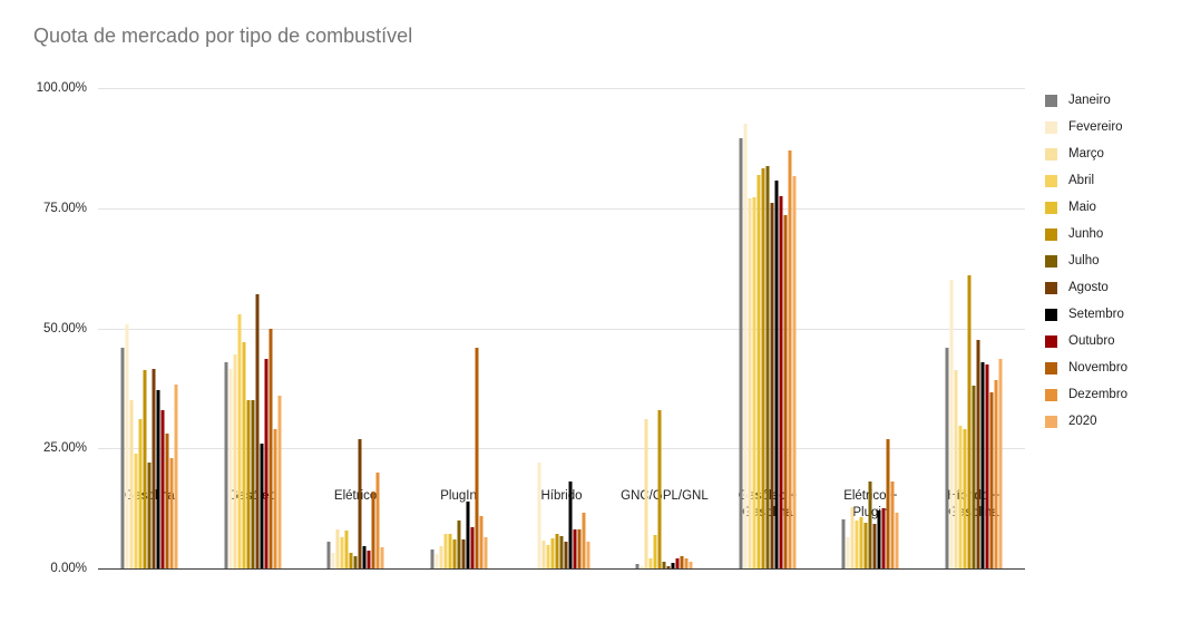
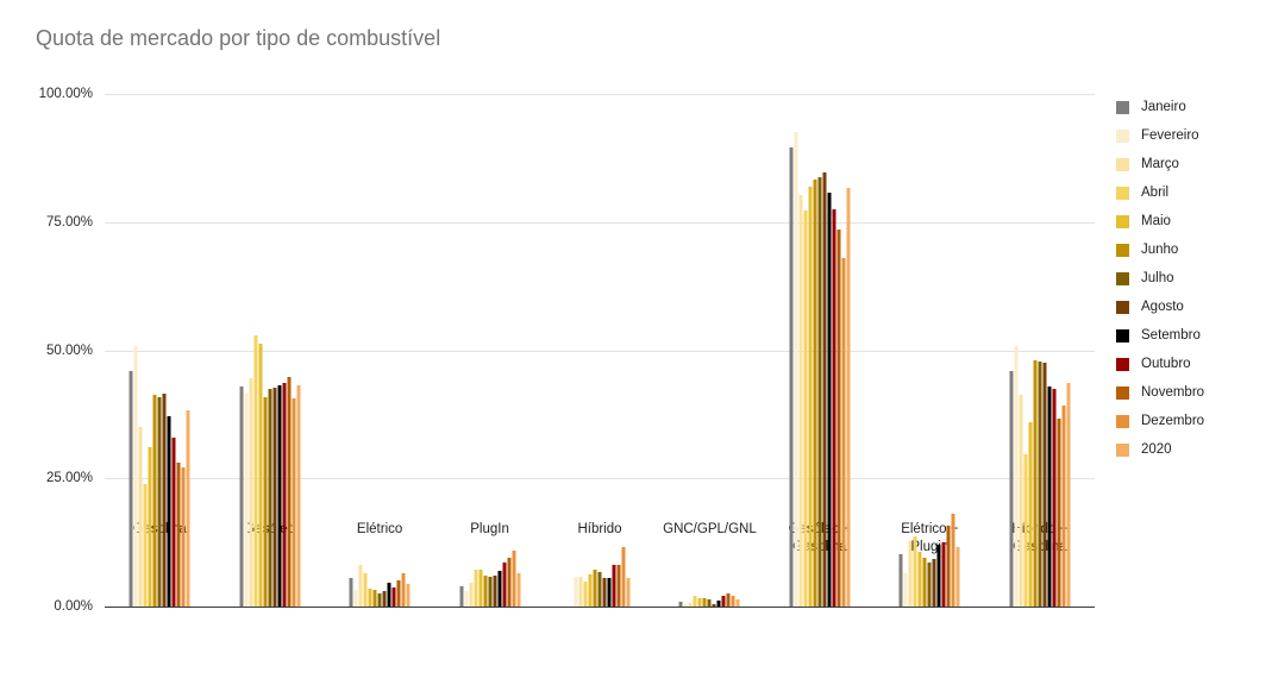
Julho/Gasolina: 22% -> 41%
Dezembro/Gasolina: 23% -> 27%
Maio/Gasóleo: 47% -> 51%
Junho/Gasóleo: 35% -> 41%
Julho/Gasóleo: 35% -> 42%
Agosto/Gasóleo: 57% -> 43%
Setembro/Gasóleo: 26% -> 43%
Novembro/Gasóleo: 50% -> 45%
Dezembro/Gasóleo: 29% -> 41%
2020/Gasóleo: 36% -> 43%
Maio/Elétrico: 8% -> 4%
Agosto/Elétrico: 27% -> 3%
Novembro/Elétrico: 16% -> 5%
Dezembro/Elétrico: 20% -> 7%
Julho/PlugIn: 10% -> 6%
Setembro/PlugIn: 14% -> 7%
Novembro/PlugIn: 46% -> 10%
Fevereiro/Híbrido: 22% -> 6%
Setembro/Híbrido: 18% -> 6%
Março/GNC/GPL/GNL: 31% -> 1%
Maio/GNC/GPL/GNL: 7% -> 2%
Junho/GNC/GPL/GNL: 33% -> 2%
Março/Gasóleo + Gasolina: 77% -> 80%
Agosto/Gasóleo + Gasolina: 76% -> 85%
Dezembro/Gasóleo + Gasolina: 87% -> 68%
Abril/Elétrico + Plugin: 10% -> 14%
Julho/Elétrico + Plugin: 18% -> 8%
Novembro/Elétrico + Plugin: 27% -> 16%
Fevereiro/Híbrido + Gasolina: 60% -> 51%
Maio/Híbrido + Gasolina: 29% -> 36%
Junho/Híbrido + Gasolina: 61% -> 48%
Julho/Híbrido + Gasolina: 38% -> 48%
